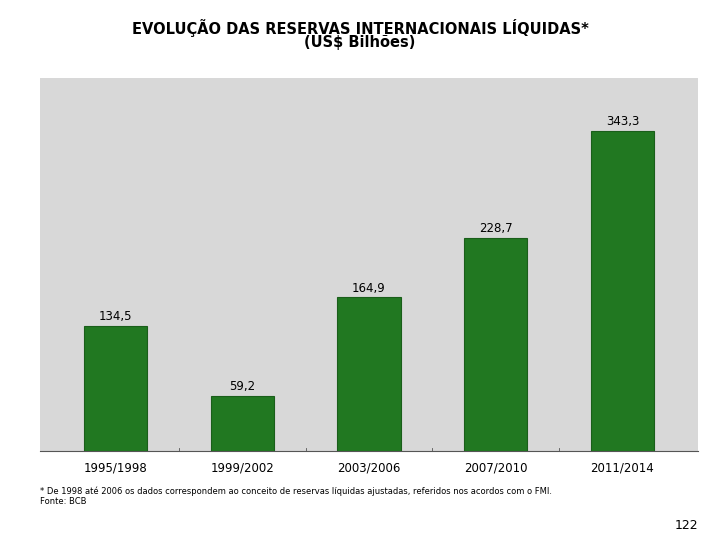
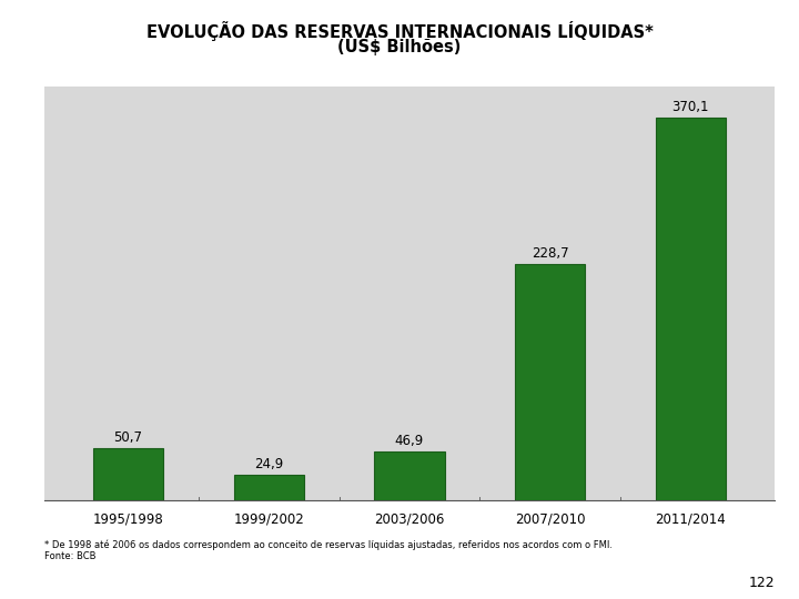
1995/1998: 134,5 -> 50,7
1999/2002: 59,2 -> 24,9
2003/2006: 164,9 -> 46,9
2011/2014: 343,3 -> 370,1
